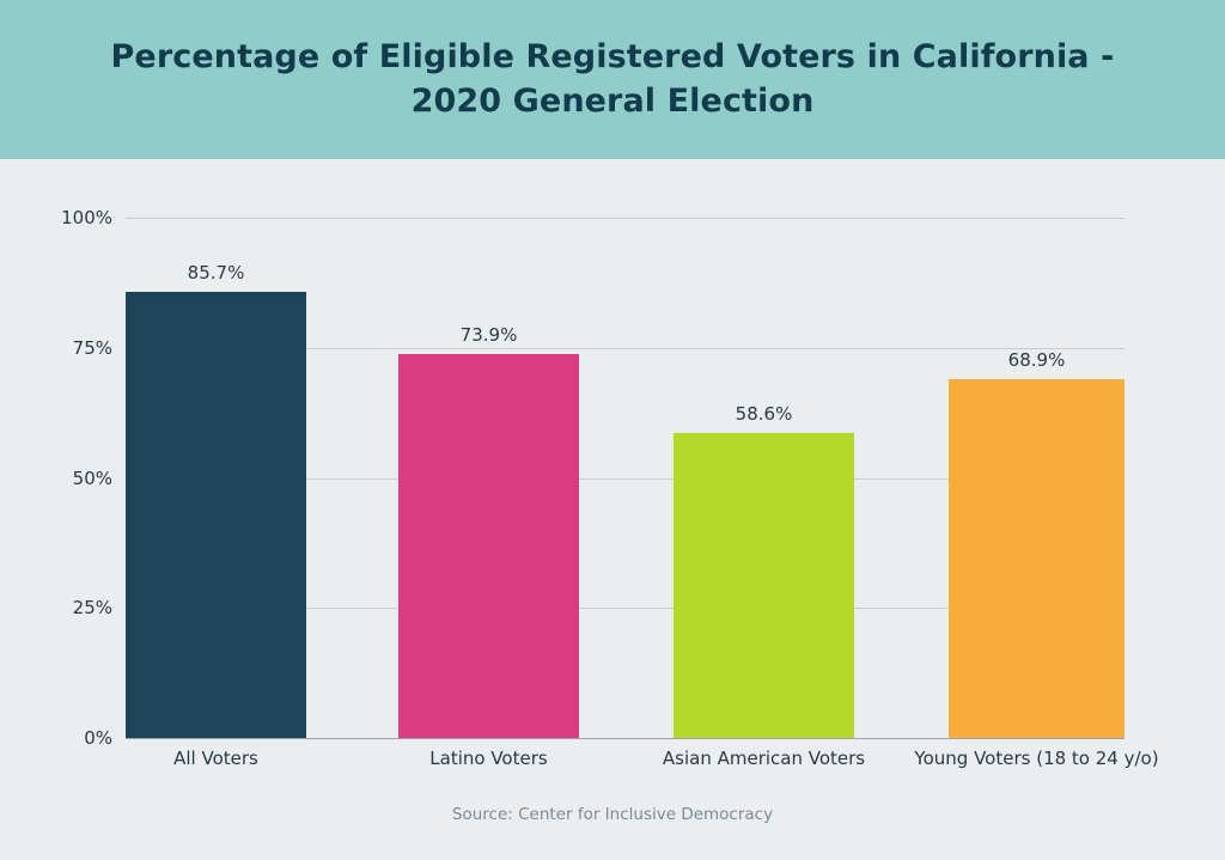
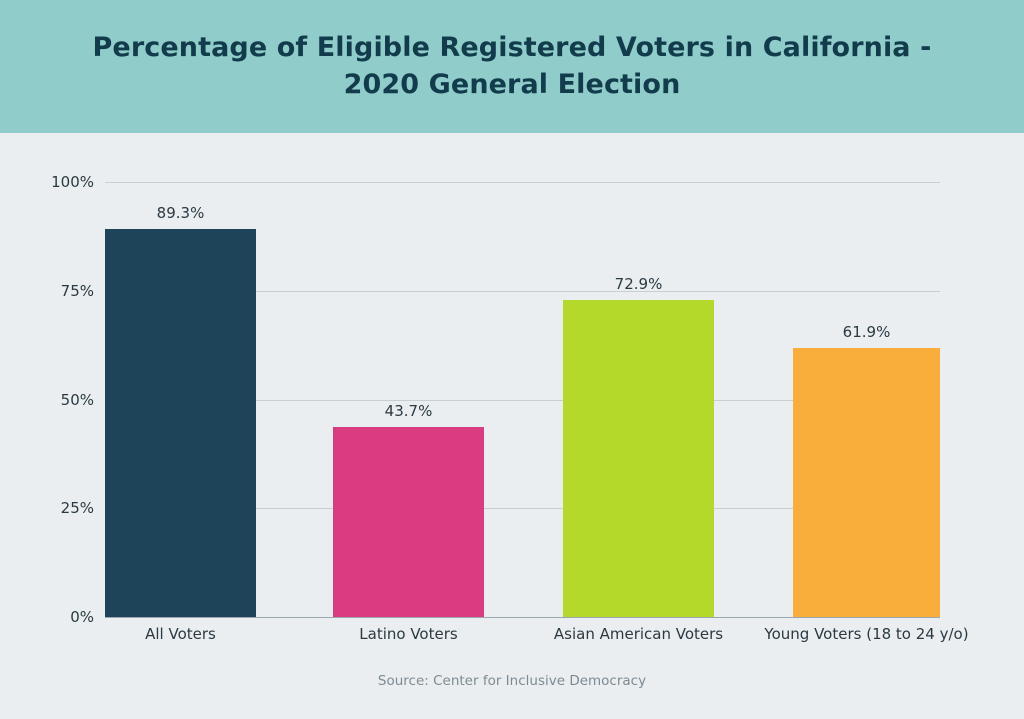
All Voters: 85.7% -> 89.3%
Latino Voters: 73.9% -> 43.7%
Asian American Voters: 58.6% -> 72.9%
Young Voters (18 to 24 y/o): 68.9% -> 61.9%
